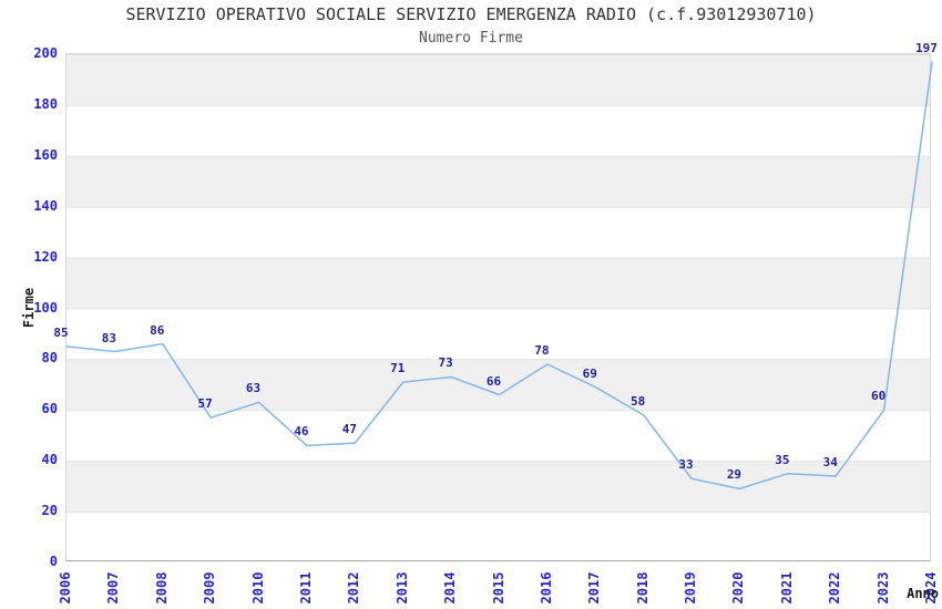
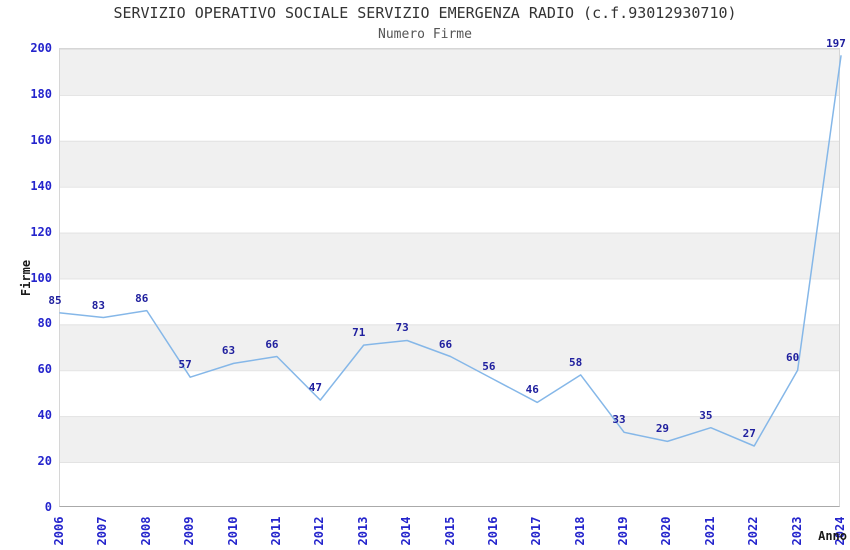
2011: 46 -> 66
2016: 78 -> 56
2017: 69 -> 46
2022: 34 -> 27
